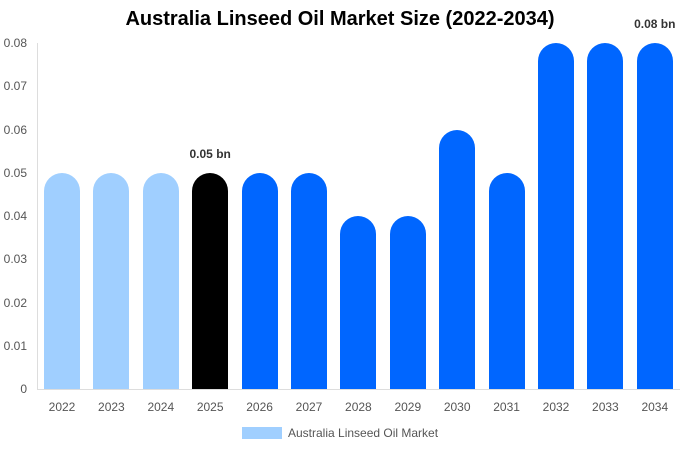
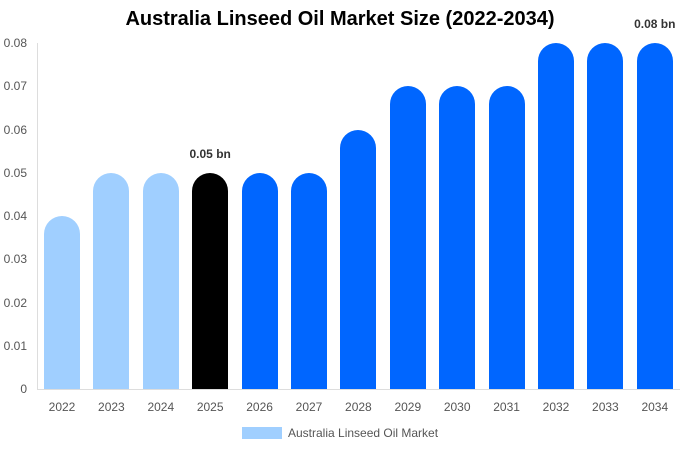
2022: 0.05 -> 0.04
2028: 0.04 -> 0.06
2029: 0.04 -> 0.07
2030: 0.06 -> 0.07
2031: 0.05 -> 0.07
